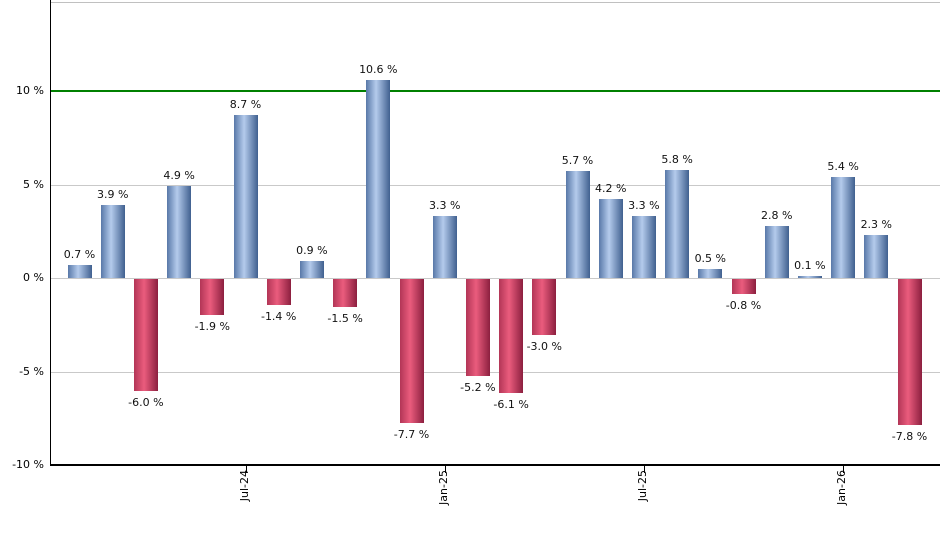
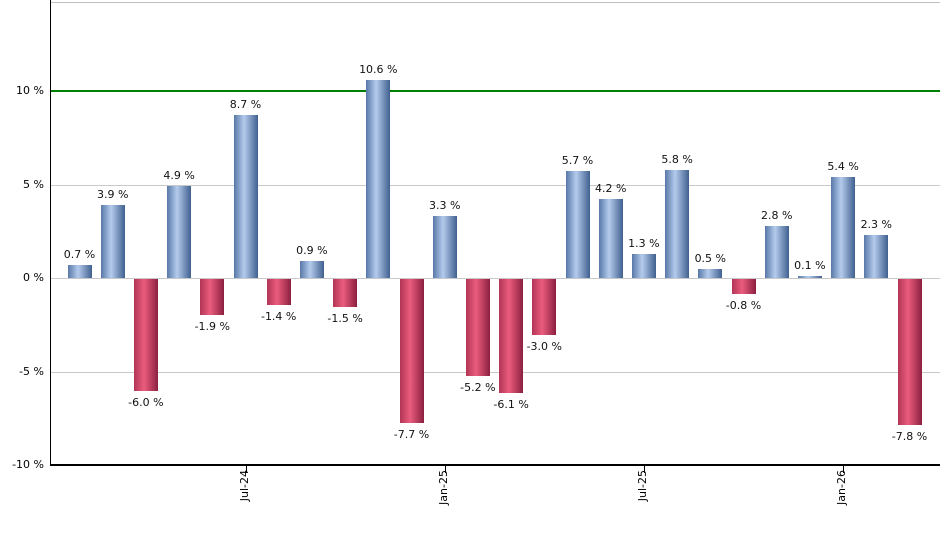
Jul-25: 3.3 -> 1.3
